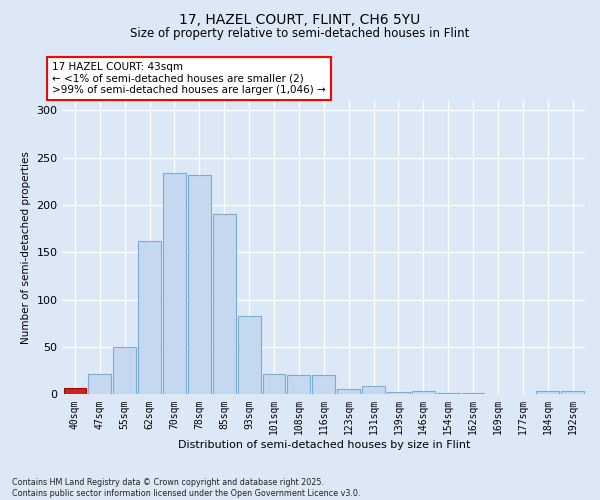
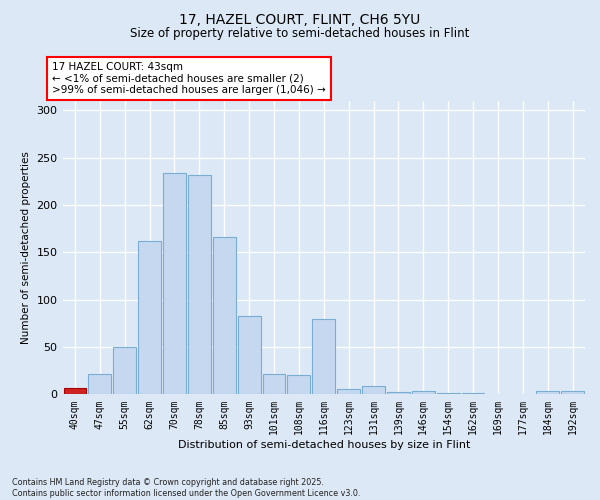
85sqm: 191 -> 166
116sqm: 20 -> 80
